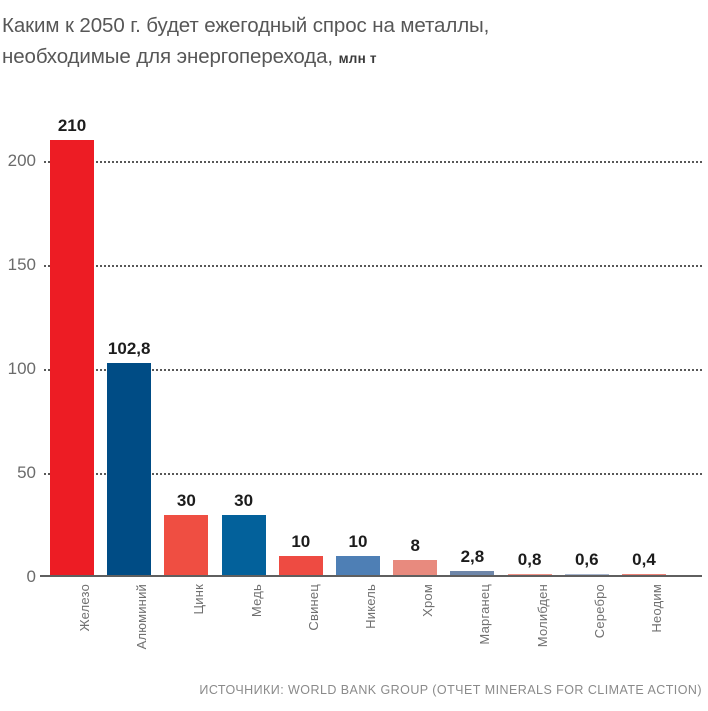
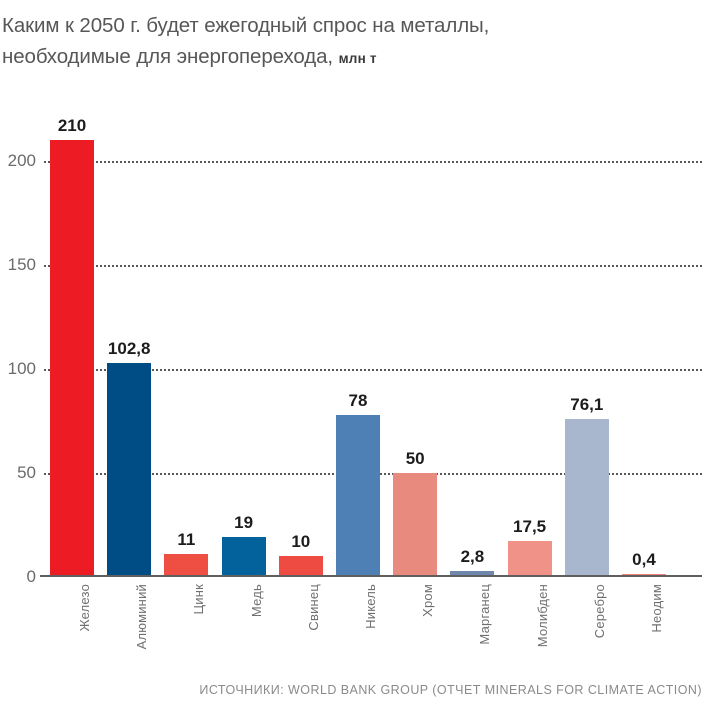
Цинк: 30 -> 11
Медь: 30 -> 19
Никель: 10 -> 78
Хром: 8 -> 50
Молибден: 0,8 -> 17,5
Серебро: 0,6 -> 76,1
